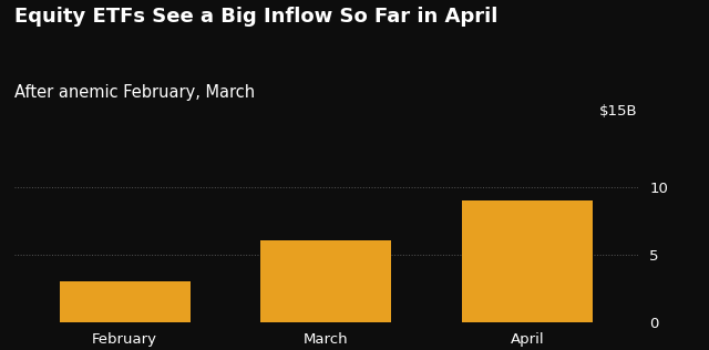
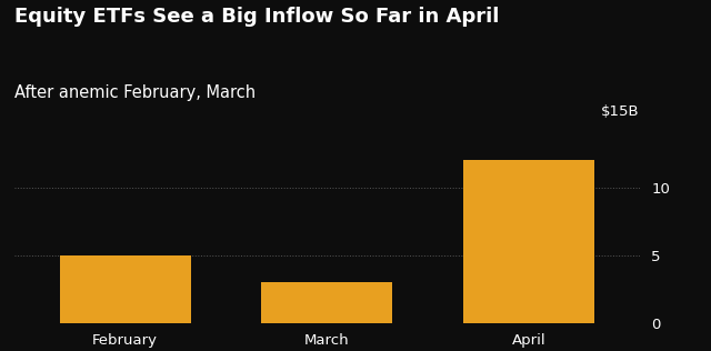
February: 3 -> 5
March: 6 -> 3
April: 9 -> 12
